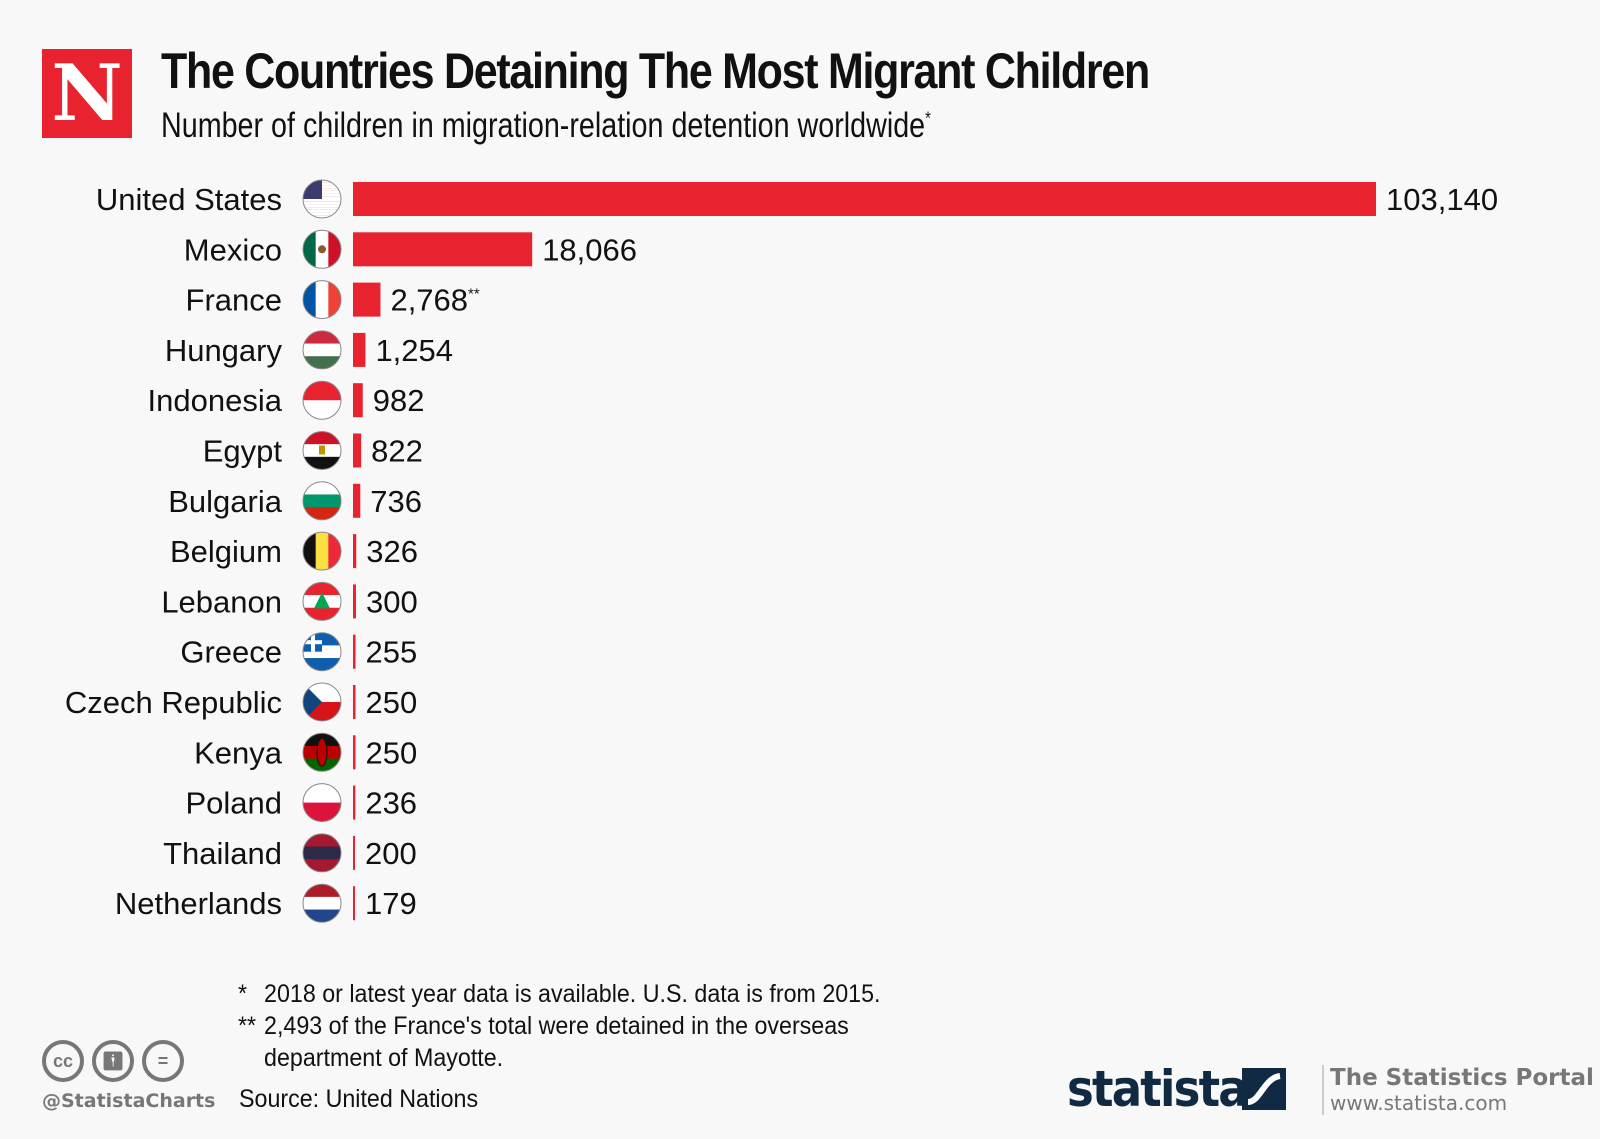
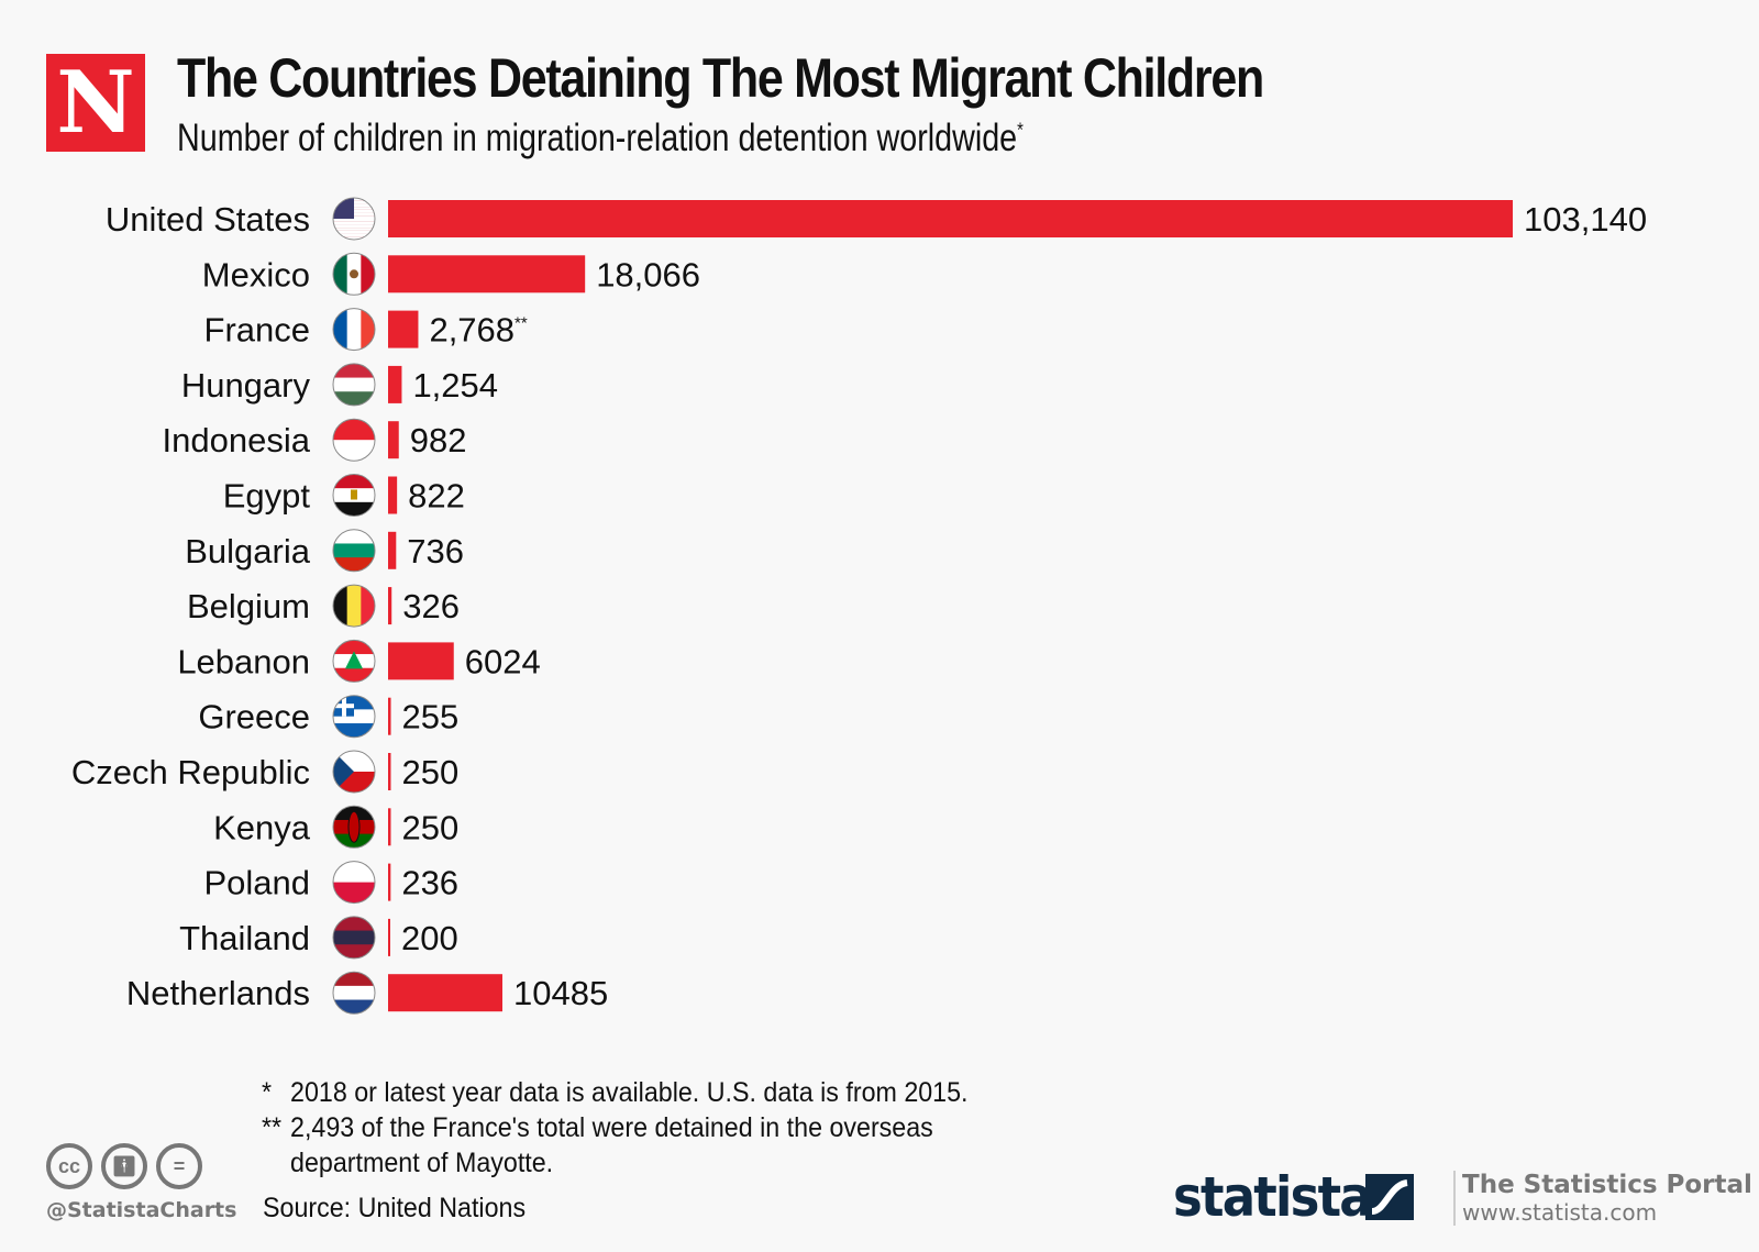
Lebanon: 300 -> 6024
Netherlands: 179 -> 10485
